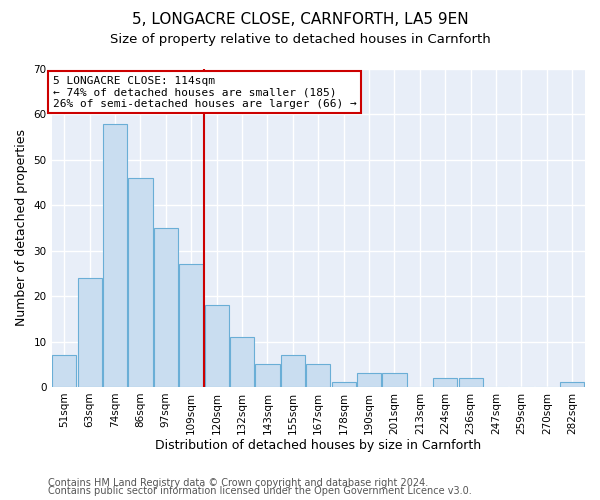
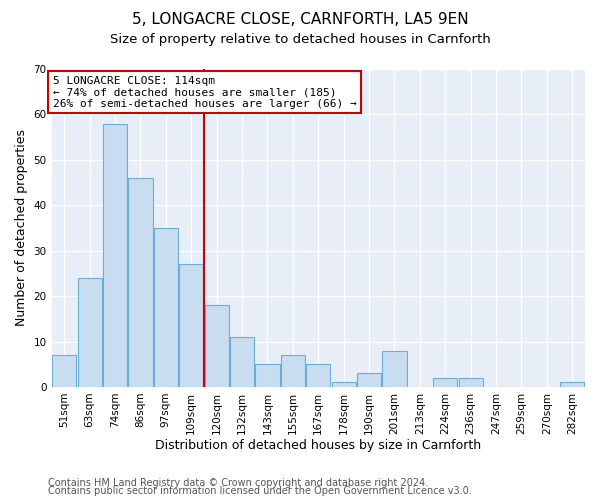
201sqm: 3 -> 8
